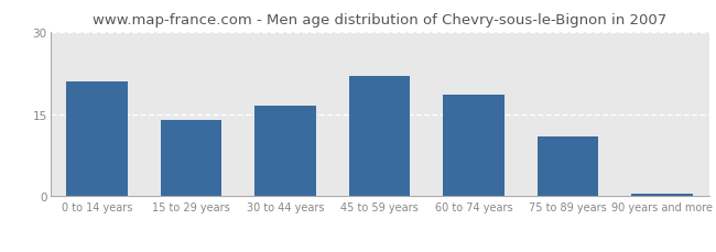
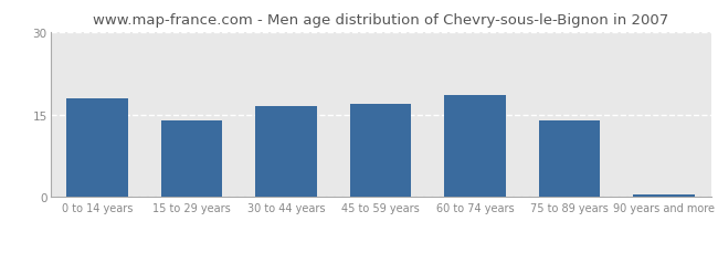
0 to 14 years: 21.0 -> 18.0
45 to 59 years: 22.0 -> 17.0
75 to 89 years: 11.0 -> 14.0
